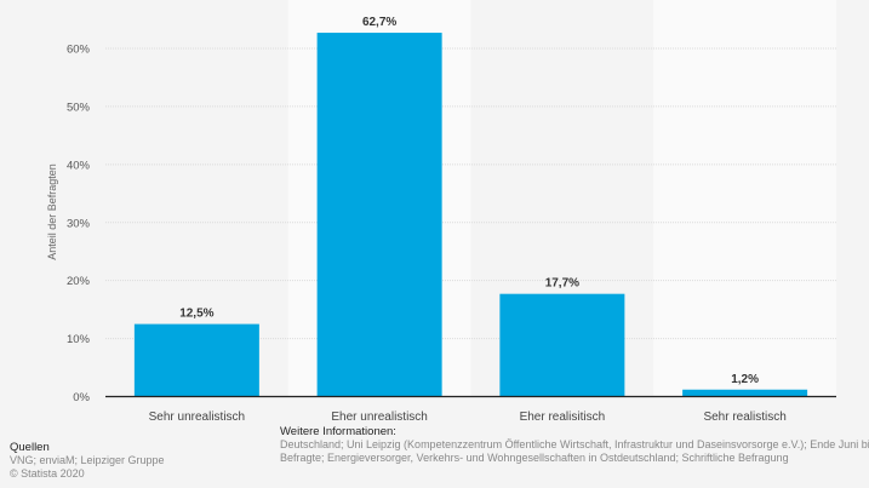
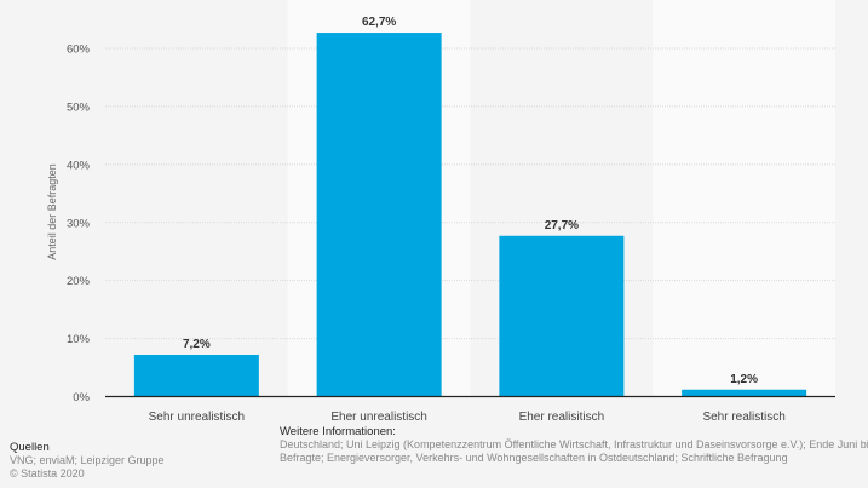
Sehr unrealistisch: 12,5% -> 7,2%
Eher realisitisch: 17,7% -> 27,7%
